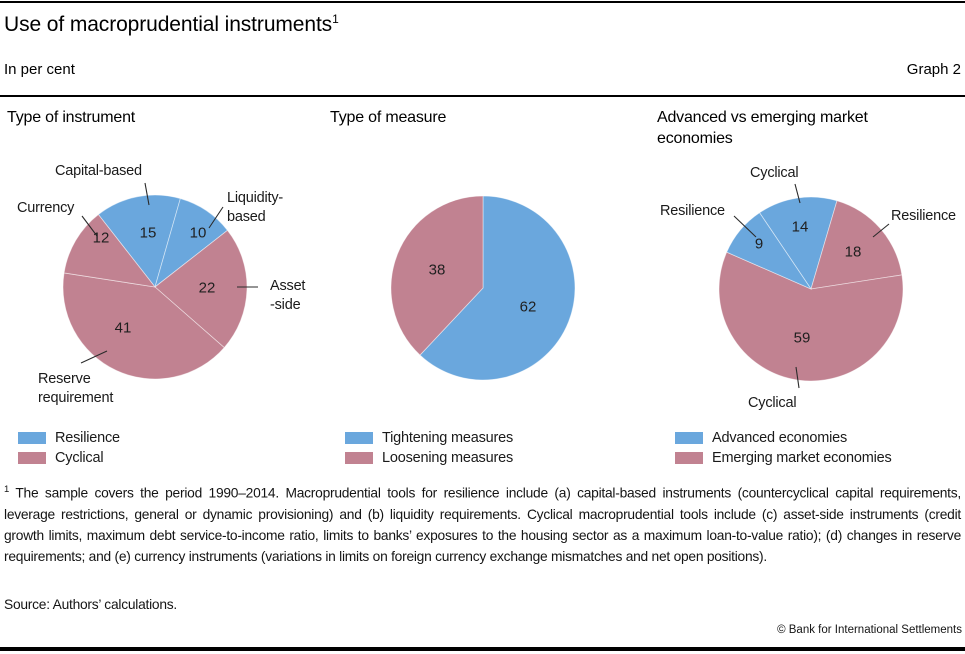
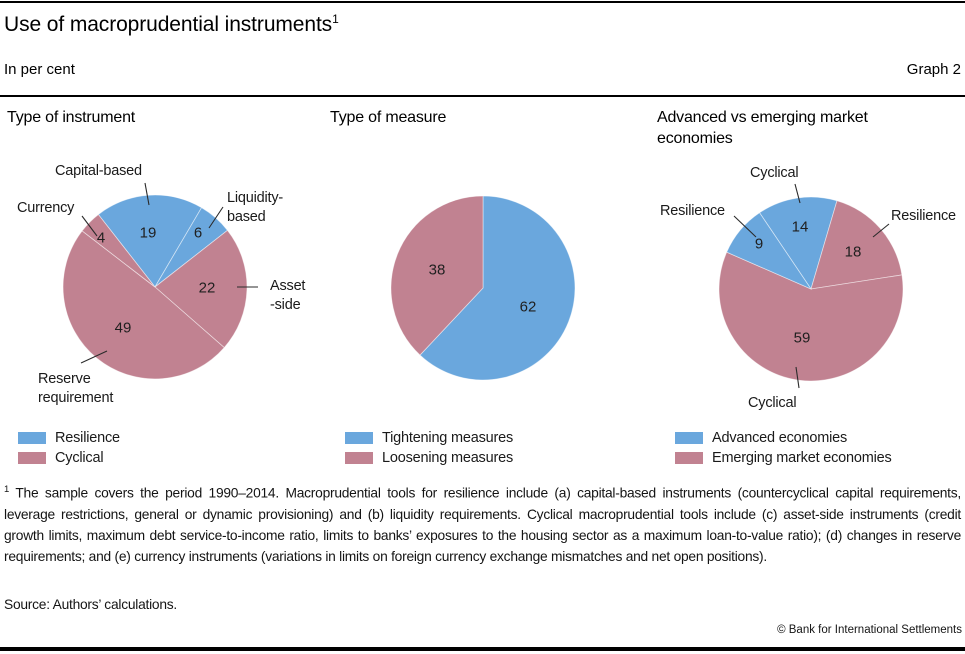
Type of instrument/Capital-based: 15 -> 19
Type of instrument/Liquidity- based: 10 -> 6
Type of instrument/Reserve requirement: 41 -> 49
Type of instrument/Currency: 12 -> 4
